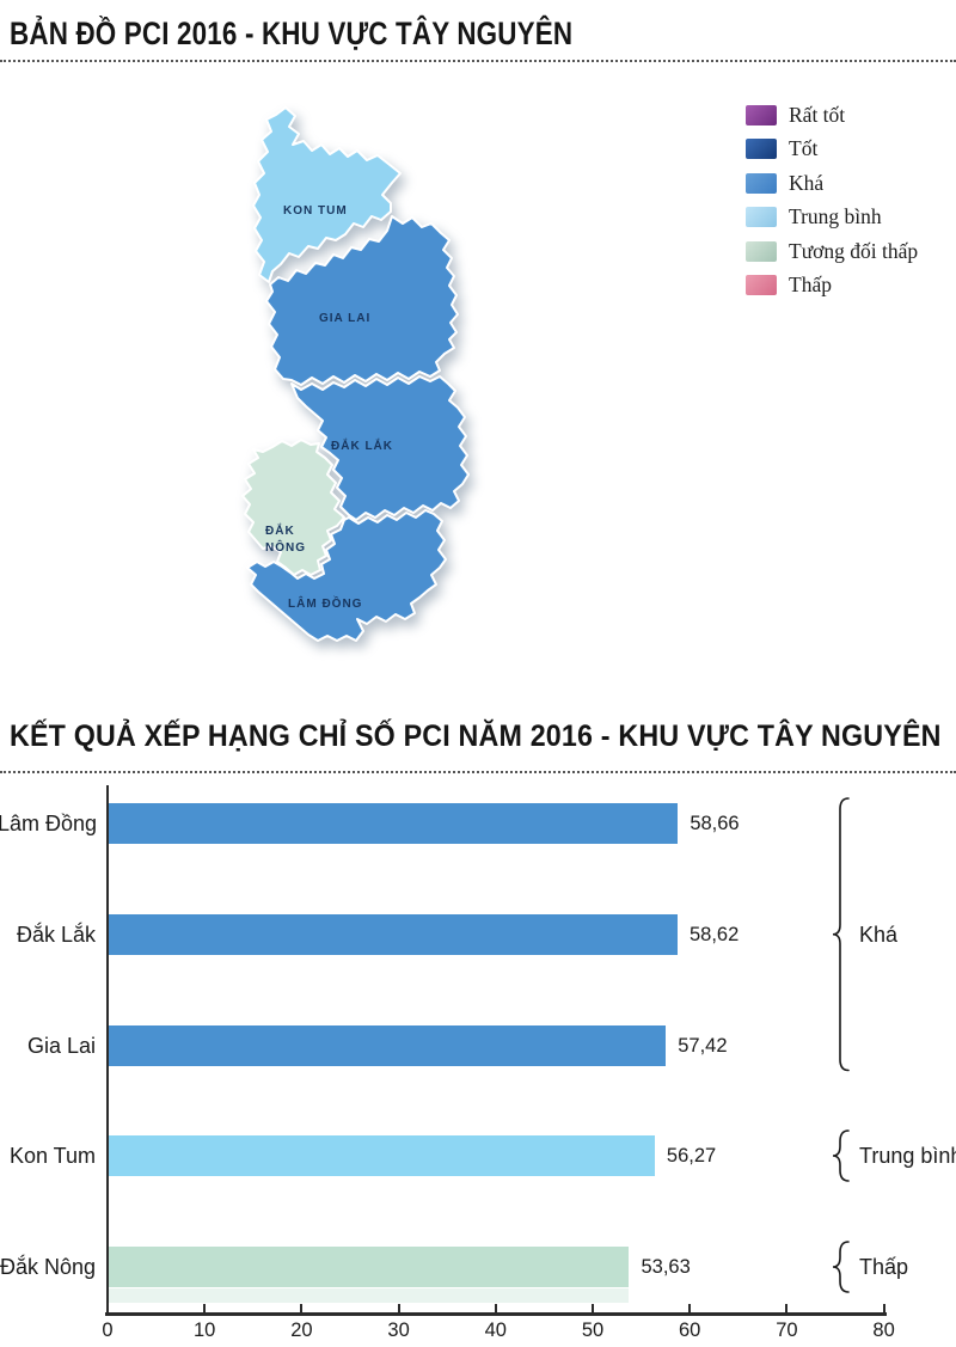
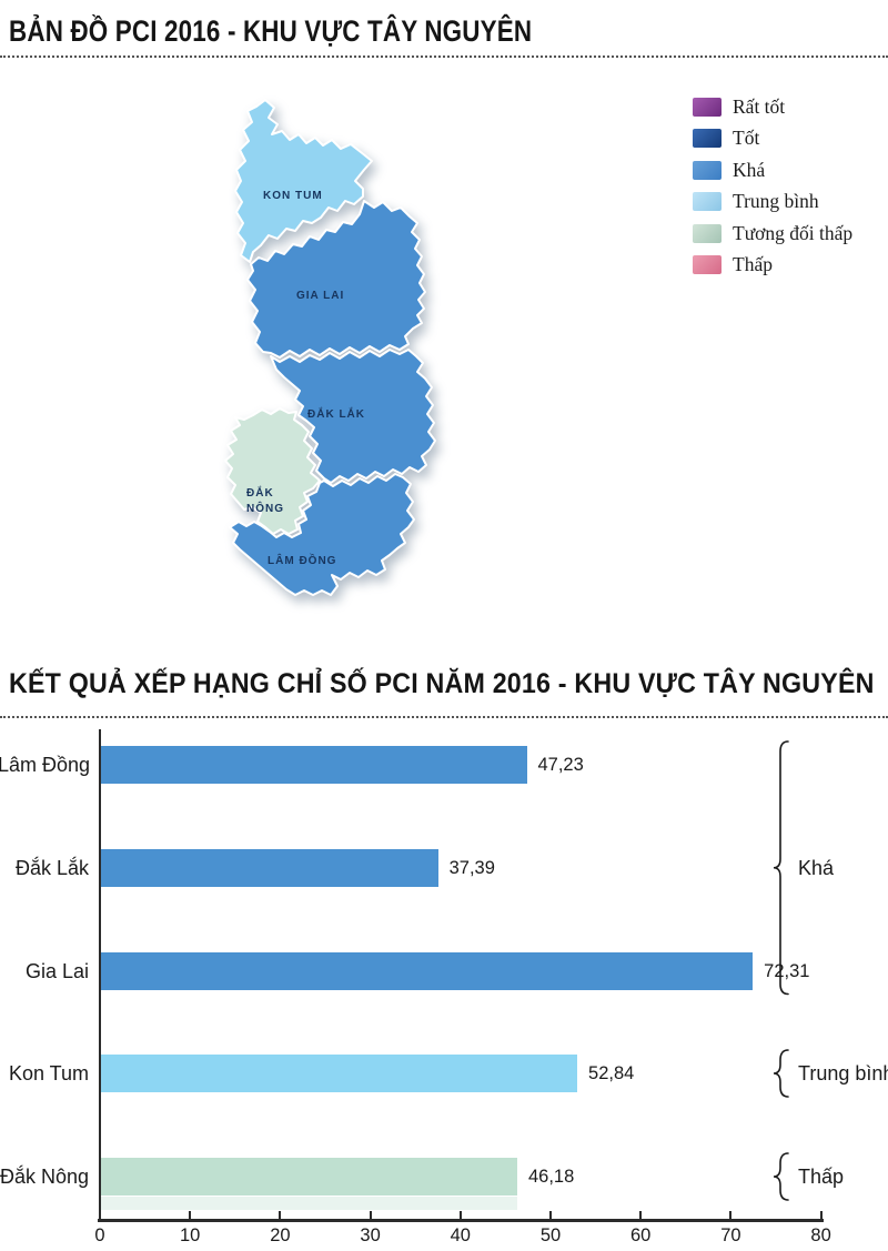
Lâm Đồng: 58,66 -> 47,23
Đắk Lắk: 58,62 -> 37,39
Gia Lai: 57,42 -> 72,31
Kon Tum: 56,27 -> 52,84
Đắk Nông: 53,63 -> 46,18
